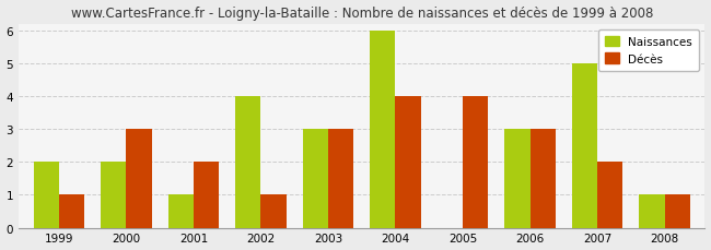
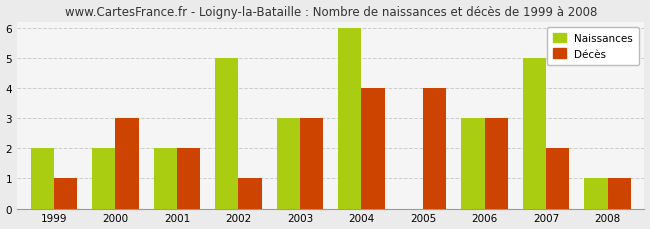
Naissances/2001: 1 -> 2
Naissances/2002: 4 -> 5
